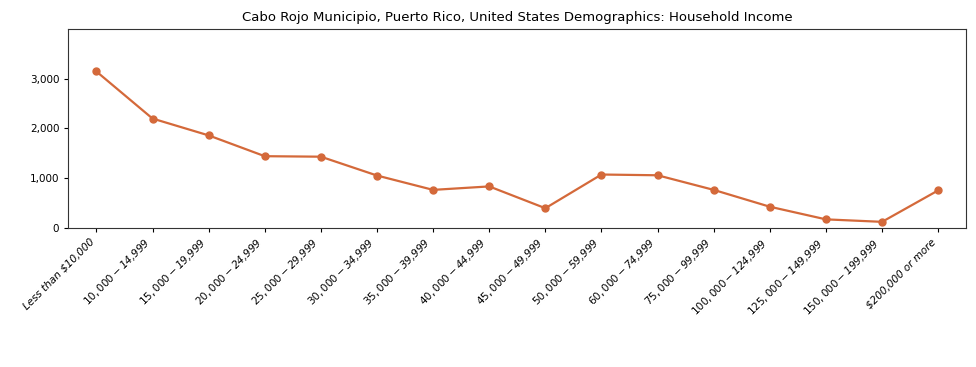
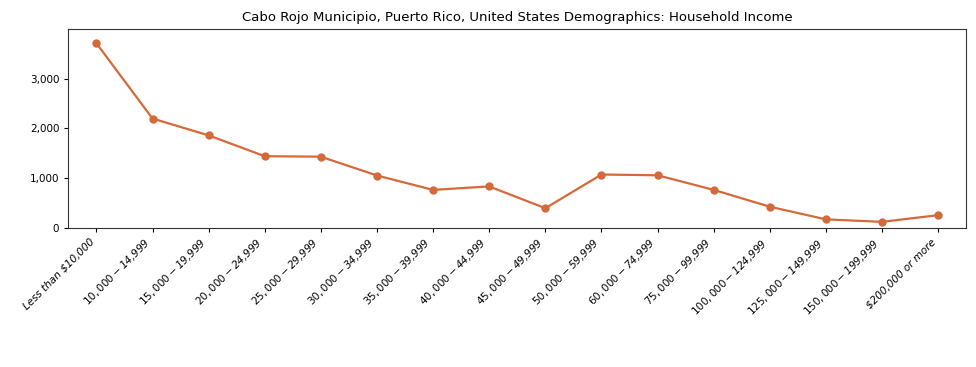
Less than $10,000: 3,150 -> 3,720
$200,000 or more: 750 -> 250
